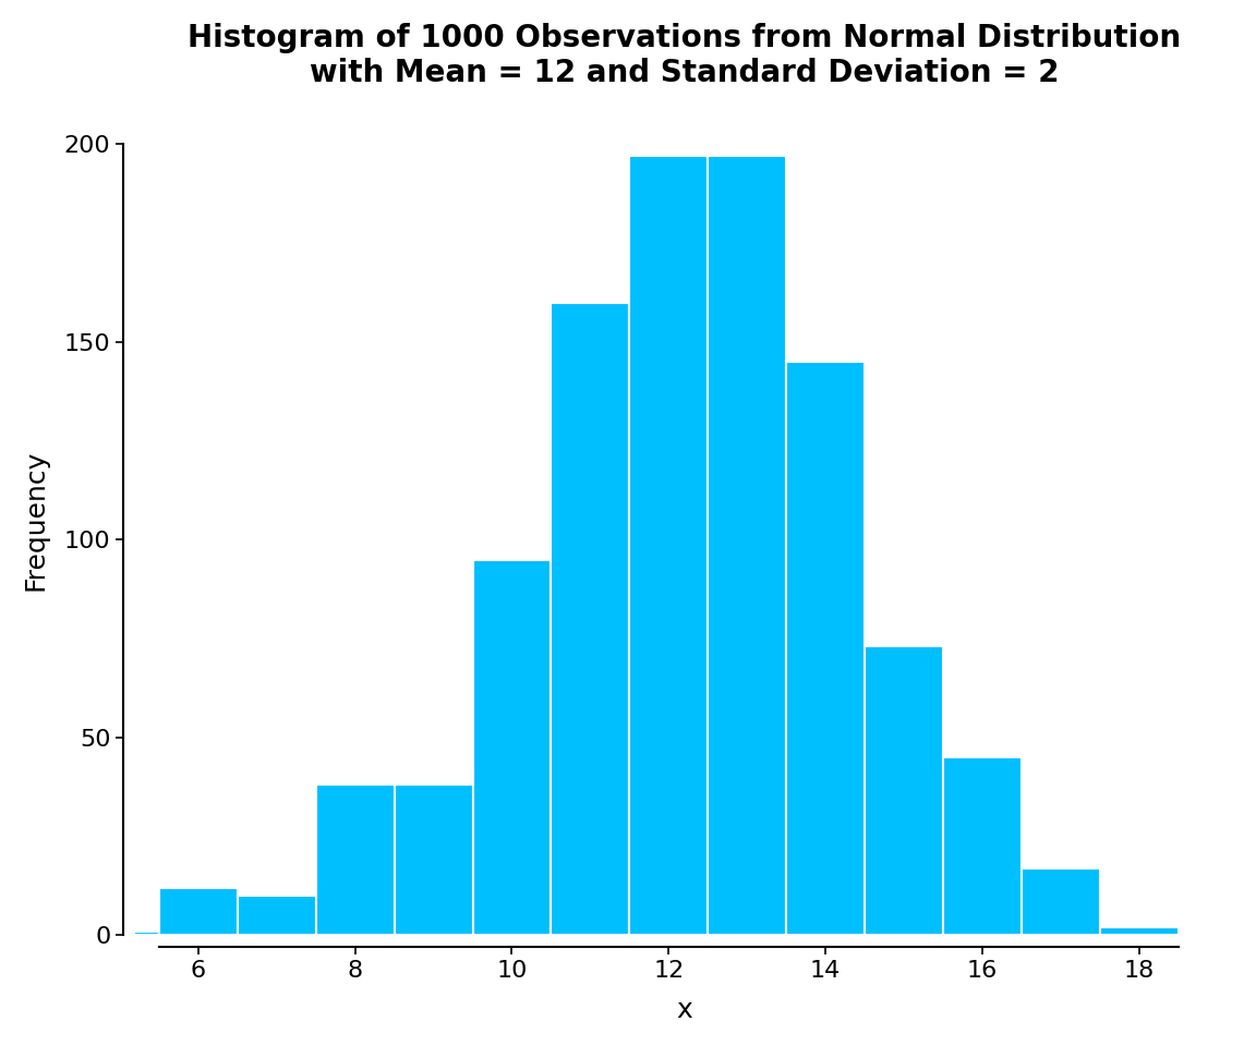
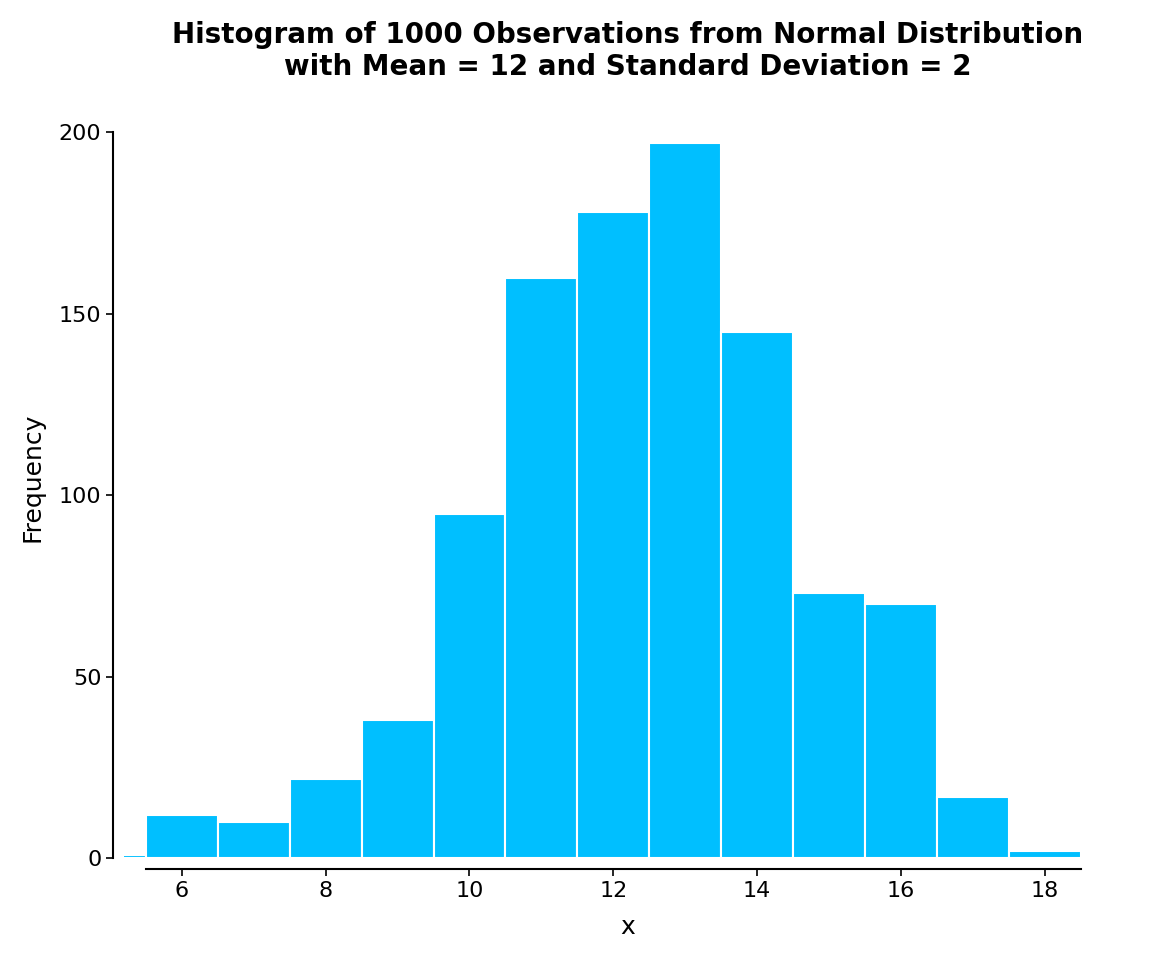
8: 38 -> 22
12: 197 -> 178
16: 45 -> 70
